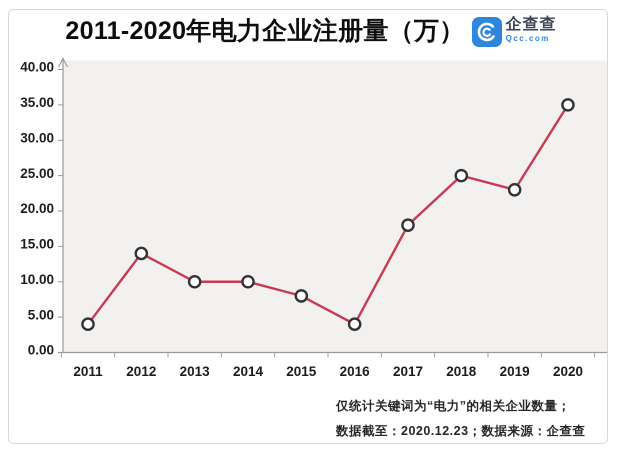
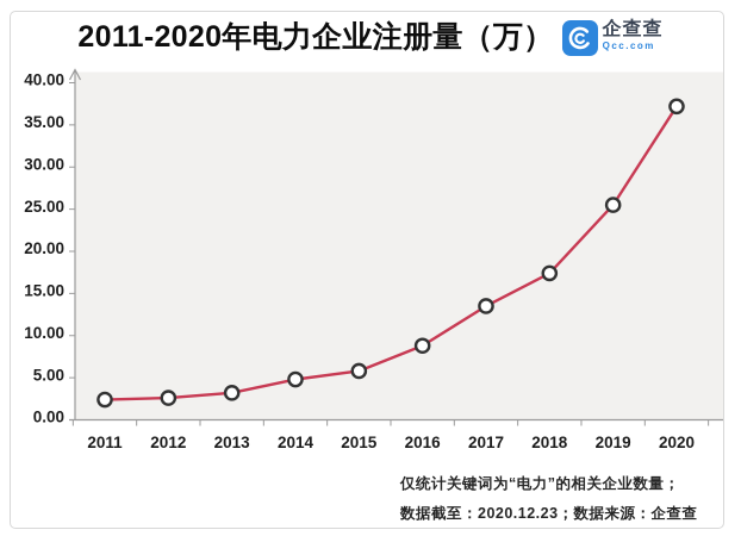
2011: 4 -> 2
2012: 14 -> 3
2013: 10 -> 3
2014: 10 -> 5
2015: 8 -> 6
2016: 4 -> 9
2017: 18 -> 14
2018: 25 -> 17
2019: 23 -> 26
2020: 35 -> 37
